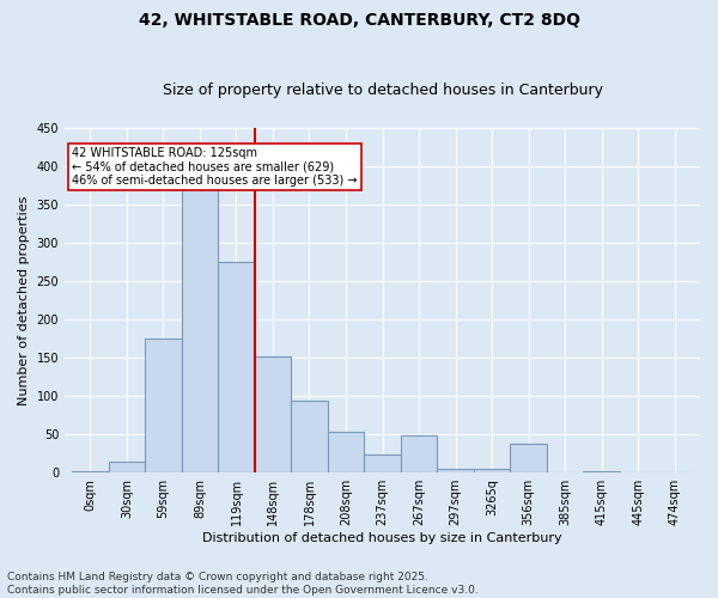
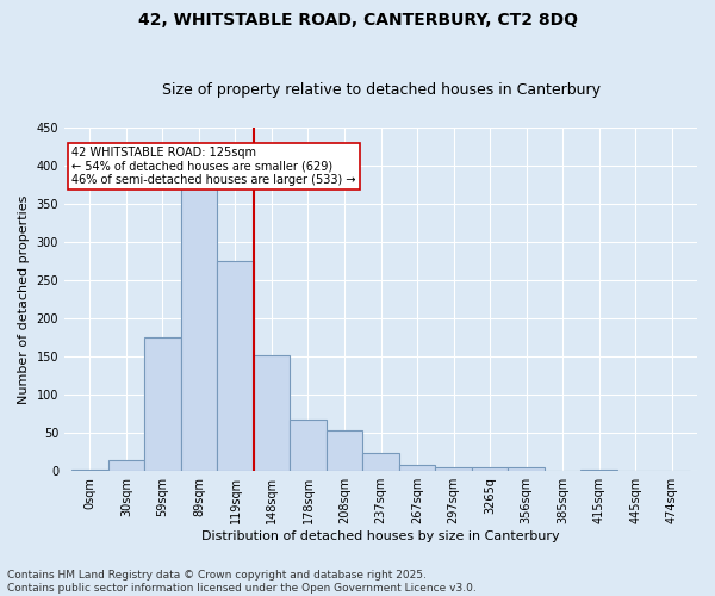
178sqm: 94 -> 68
267sqm: 48 -> 8
356sqm: 38 -> 5
